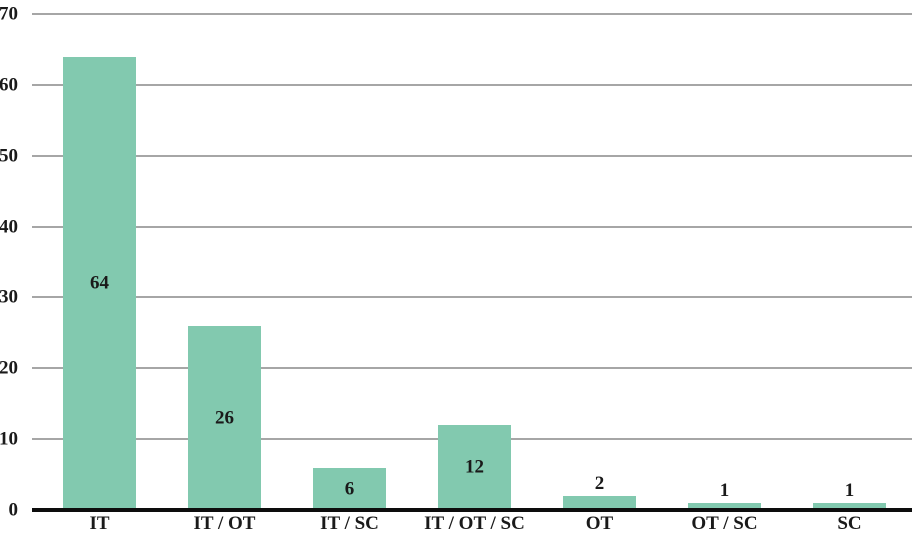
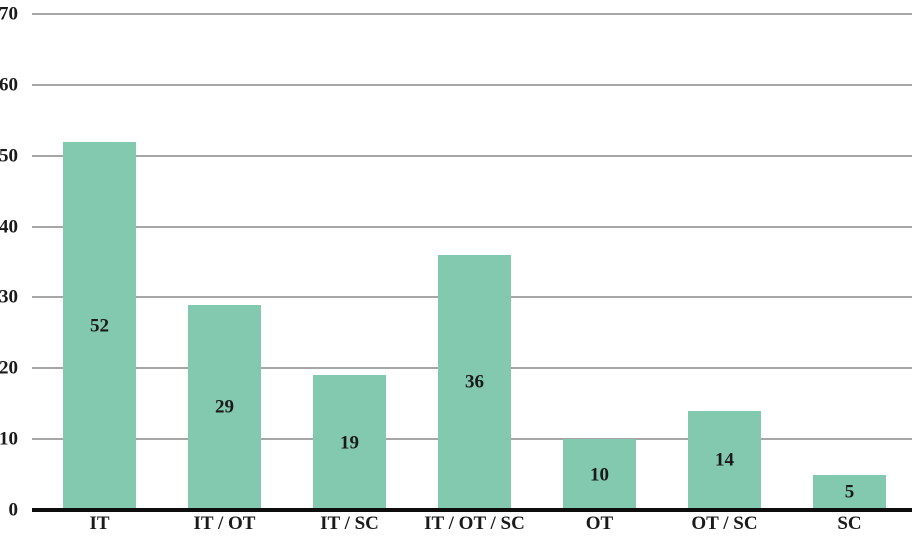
IT: 64 -> 52
IT / OT: 26 -> 29
IT / SC: 6 -> 19
IT / OT / SC: 12 -> 36
OT: 2 -> 10
OT / SC: 1 -> 14
SC: 1 -> 5
